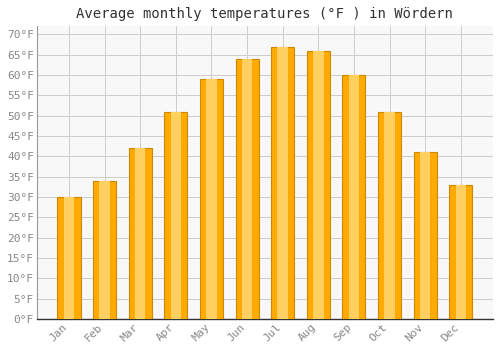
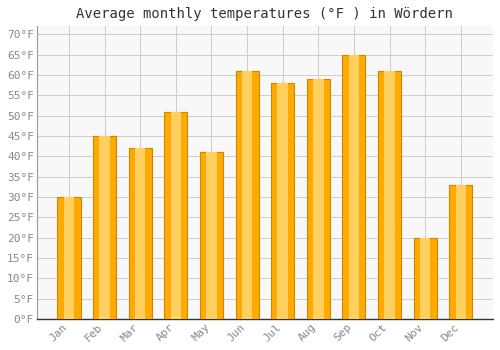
Feb: 34°F -> 45°F
May: 59°F -> 41°F
Jun: 64°F -> 61°F
Jul: 67°F -> 58°F
Aug: 66°F -> 59°F
Sep: 60°F -> 65°F
Oct: 51°F -> 61°F
Nov: 41°F -> 20°F
